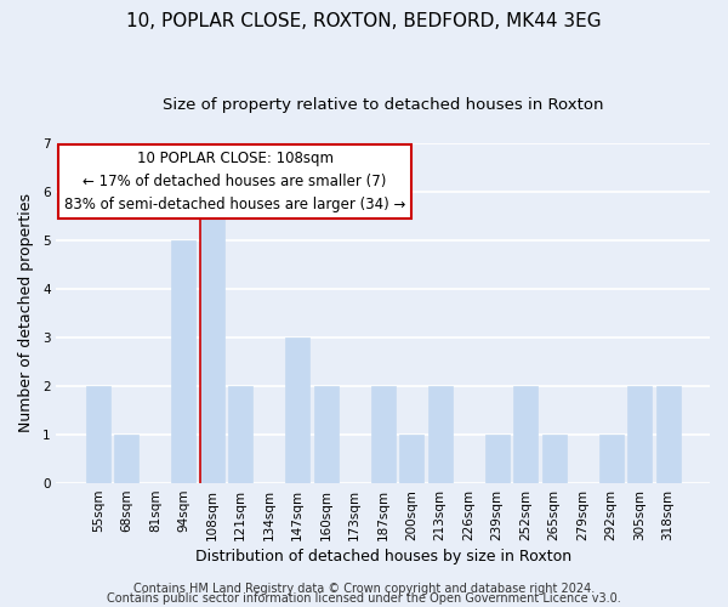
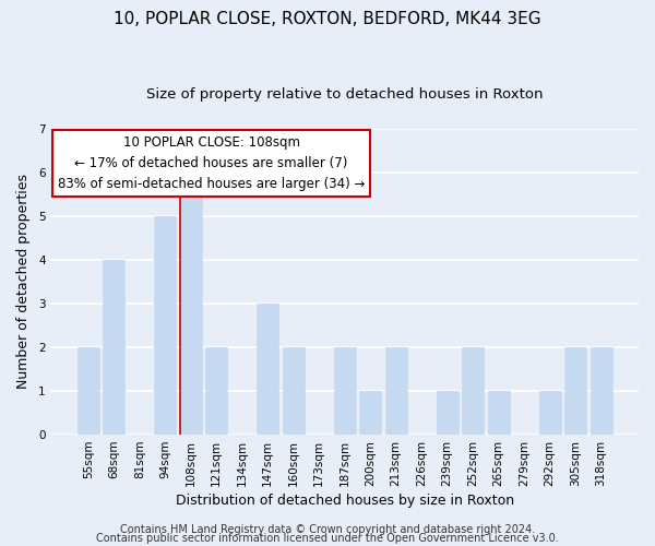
68sqm: 1 -> 4
